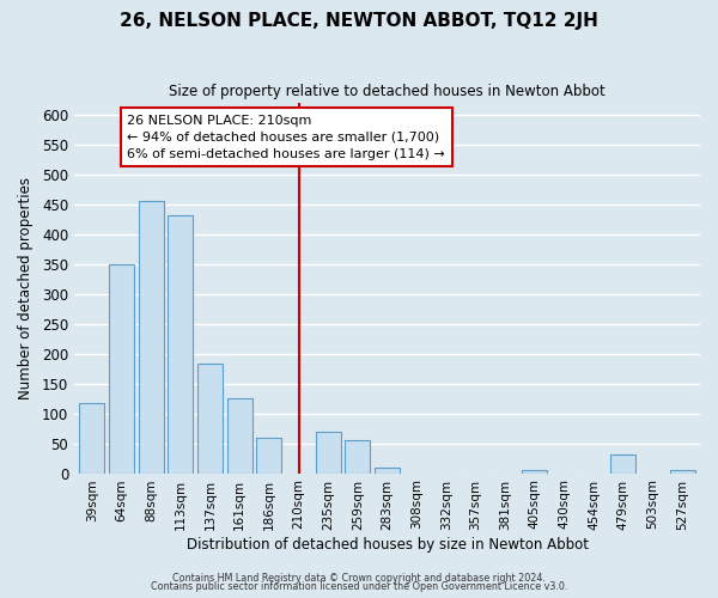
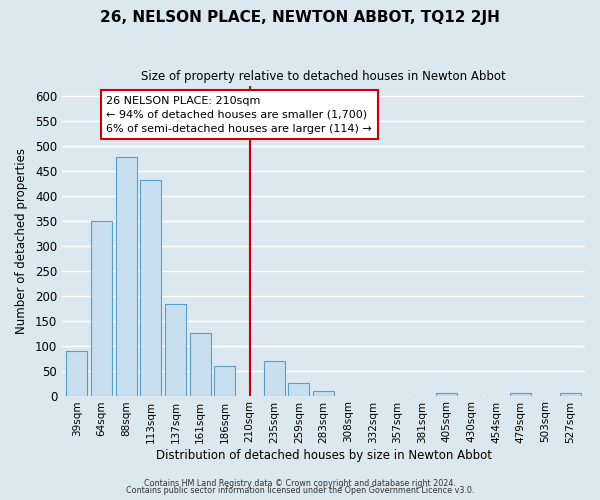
39sqm: 118 -> 90
88sqm: 456 -> 478
259sqm: 56 -> 25
479sqm: 32 -> 5
